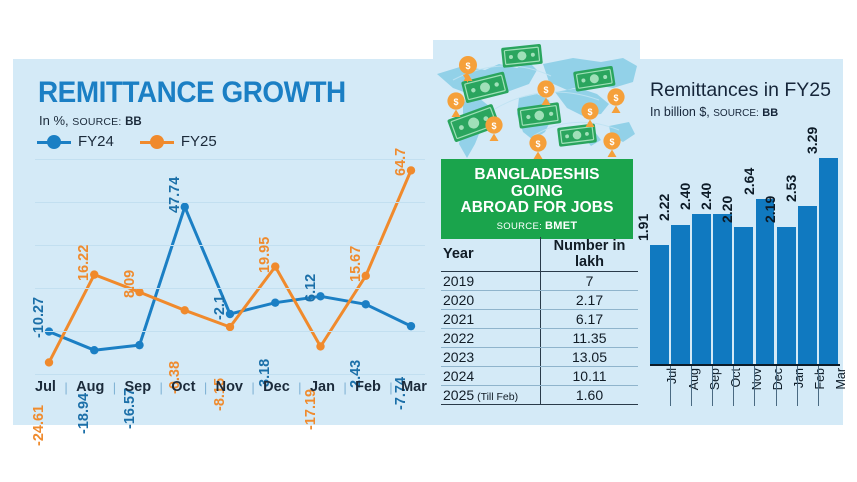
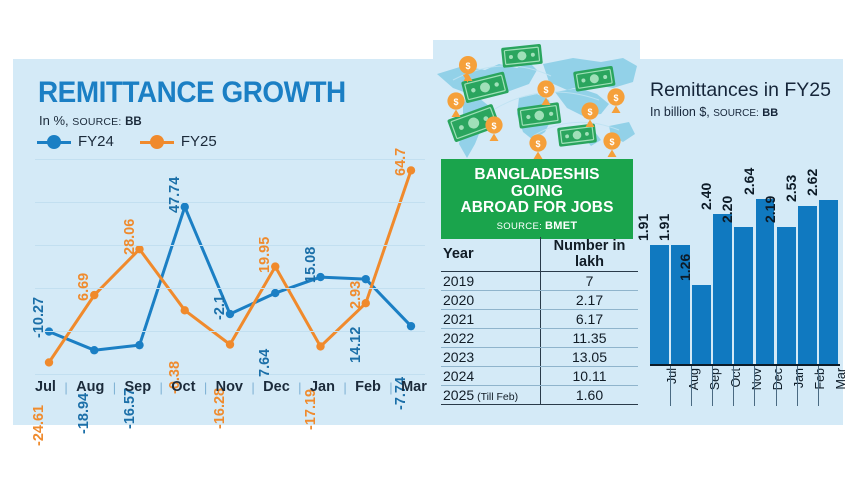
REMITTANCE GROWTH/FY25/Aug: 16.22 -> 6.69
REMITTANCE GROWTH/FY25/Sep: 8.09 -> 28.06
REMITTANCE GROWTH/FY25/Nov: -8.15 -> -16.28
REMITTANCE GROWTH/FY24/Dec: 3.18 -> 7.64
REMITTANCE GROWTH/FY24/Jan: 6.12 -> 15.08
REMITTANCE GROWTH/FY24/Feb: 2.43 -> 14.12
REMITTANCE GROWTH/FY25/Feb: 15.67 -> 2.93
Remittances in FY25/Aug: 2.22 -> 1.91
Remittances in FY25/Sep: 2.40 -> 1.26
Remittances in FY25/Mar: 3.29 -> 2.62
